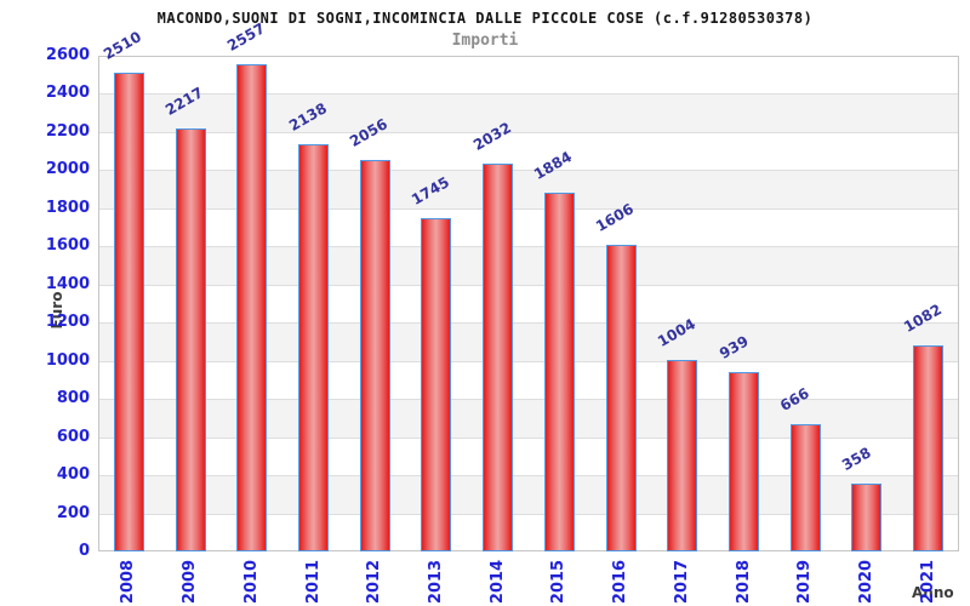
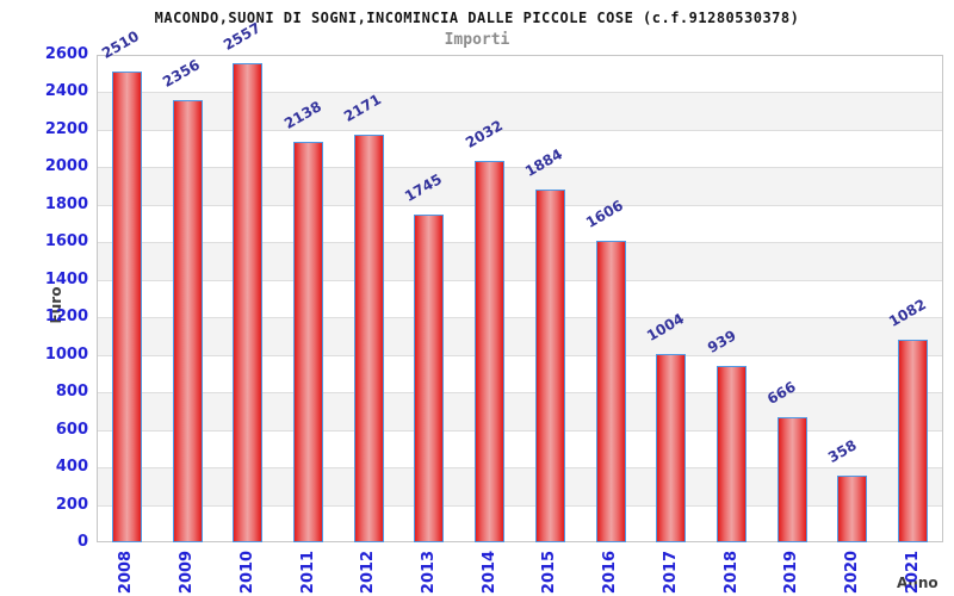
2009: 2217 -> 2356
2012: 2056 -> 2171
